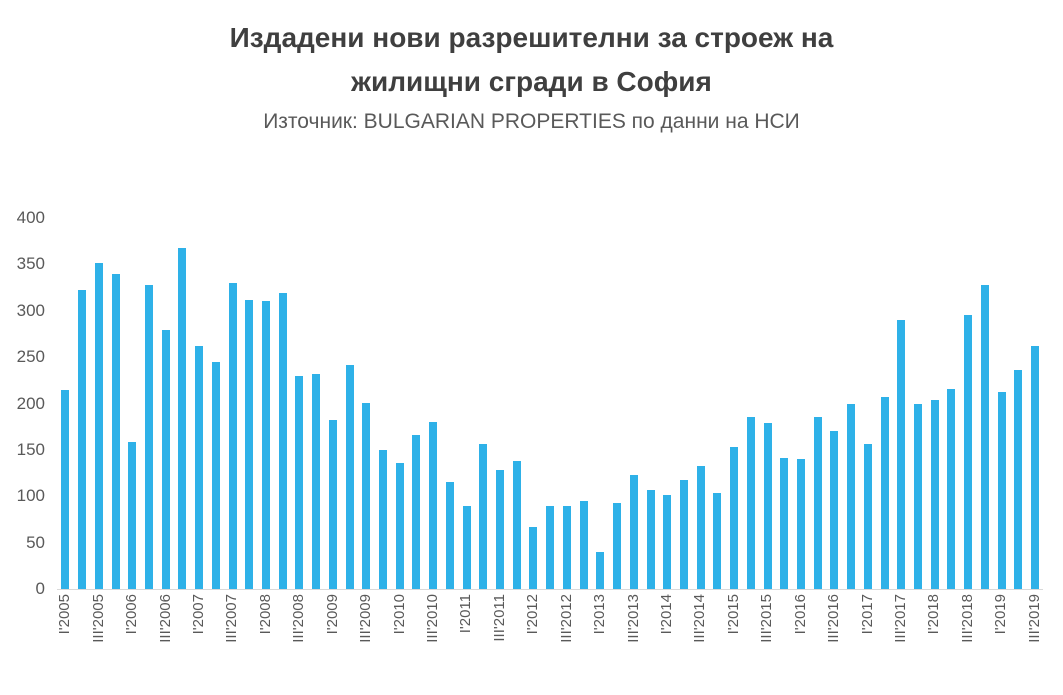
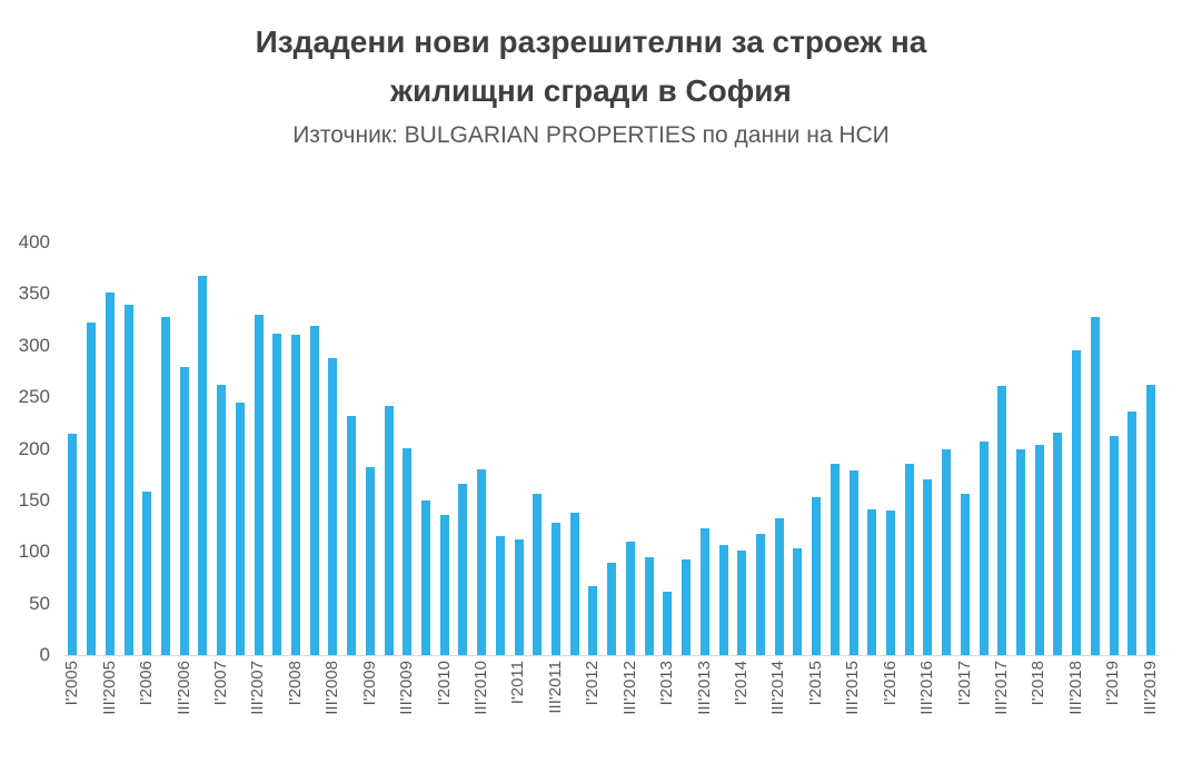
III'2008: 230 -> 290
I'2011: 90 -> 110
III'2012: 90 -> 110
I'2013: 40 -> 60
III'2017: 290 -> 260
